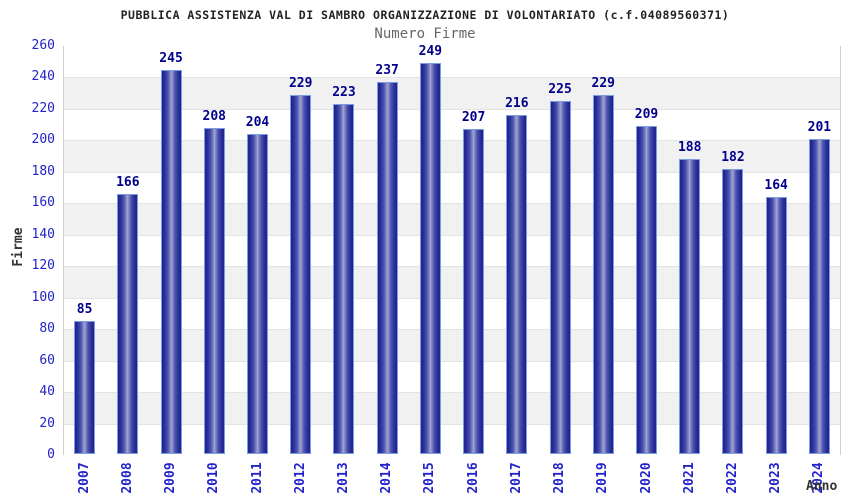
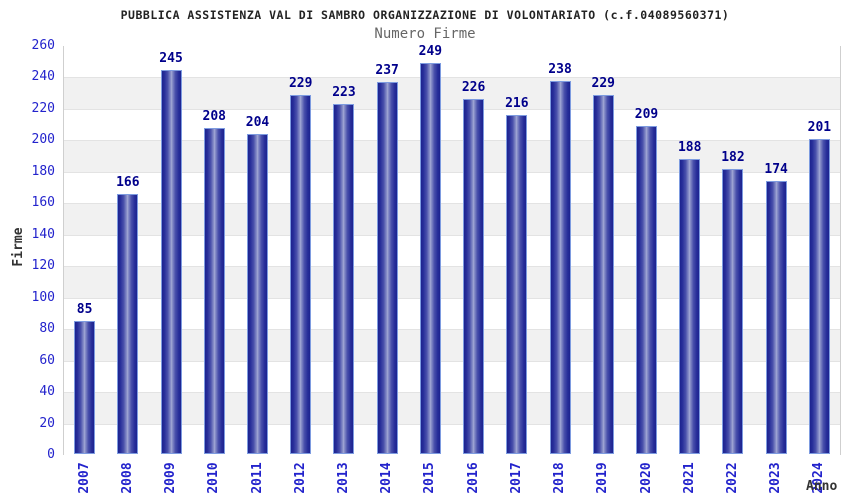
2016: 207 -> 226
2018: 225 -> 238
2023: 164 -> 174
